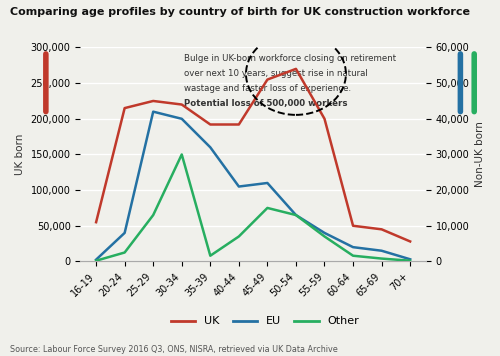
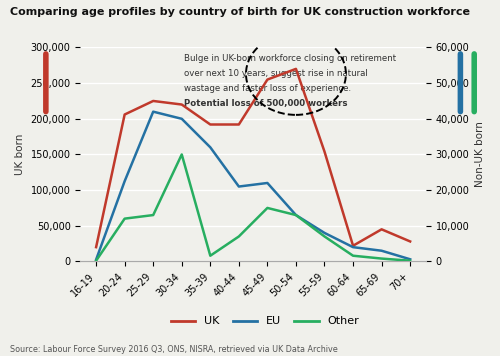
UK/16-19: 55,000 -> 20,000
UK/20-24: 215,000 -> 206,000
EU/20-24: 8,000 -> 22,500
Other/20-24: 2,500 -> 12,000
UK/55-59: 200,000 -> 154,000
UK/60-64: 50,000 -> 22,000
